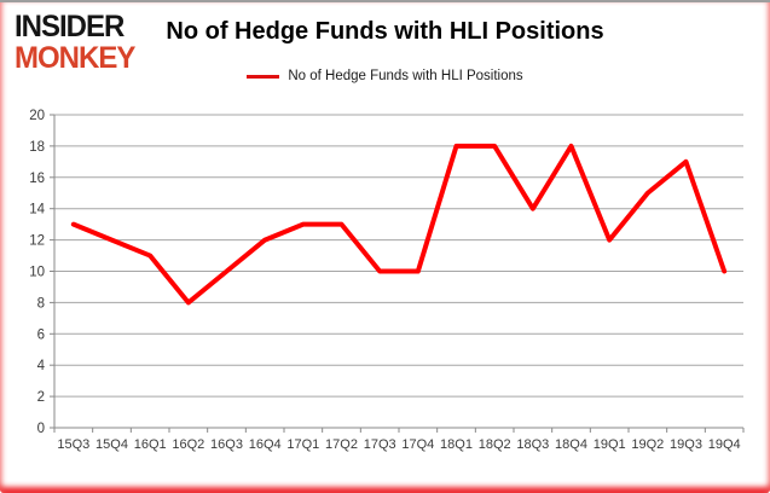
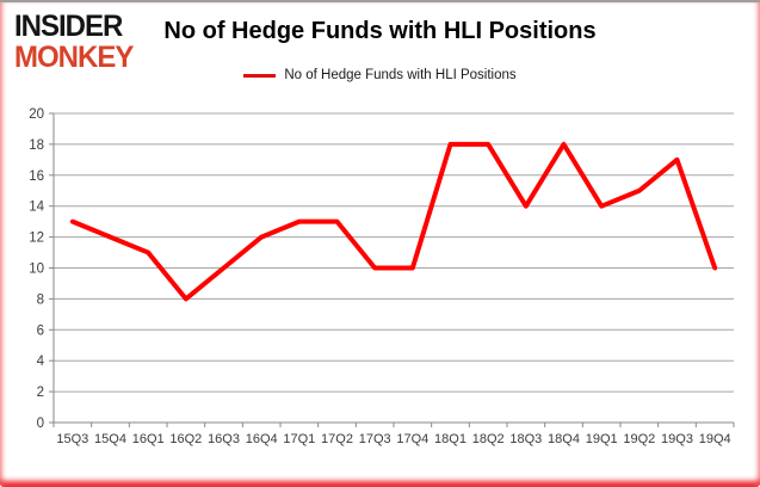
19Q1: 12 -> 14
